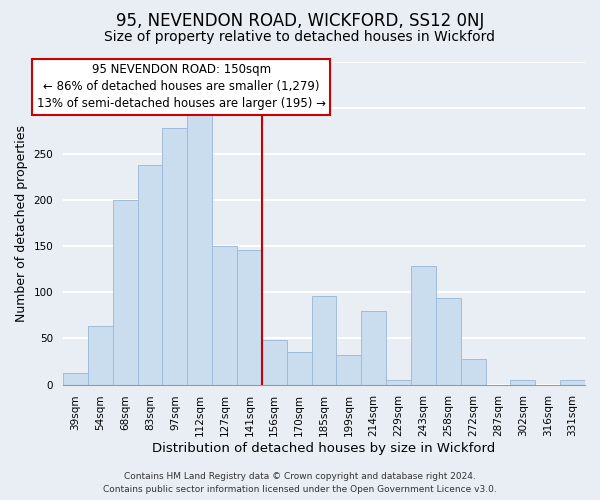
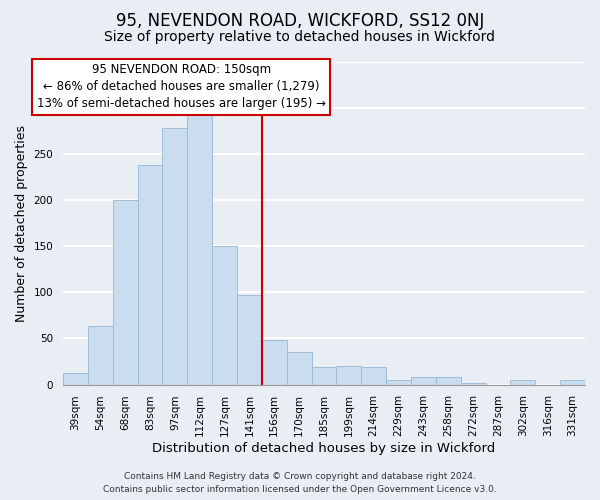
141sqm: 146 -> 97
185sqm: 96 -> 19
199sqm: 32 -> 20
214sqm: 80 -> 19
243sqm: 128 -> 8
258sqm: 94 -> 8
272sqm: 28 -> 2
